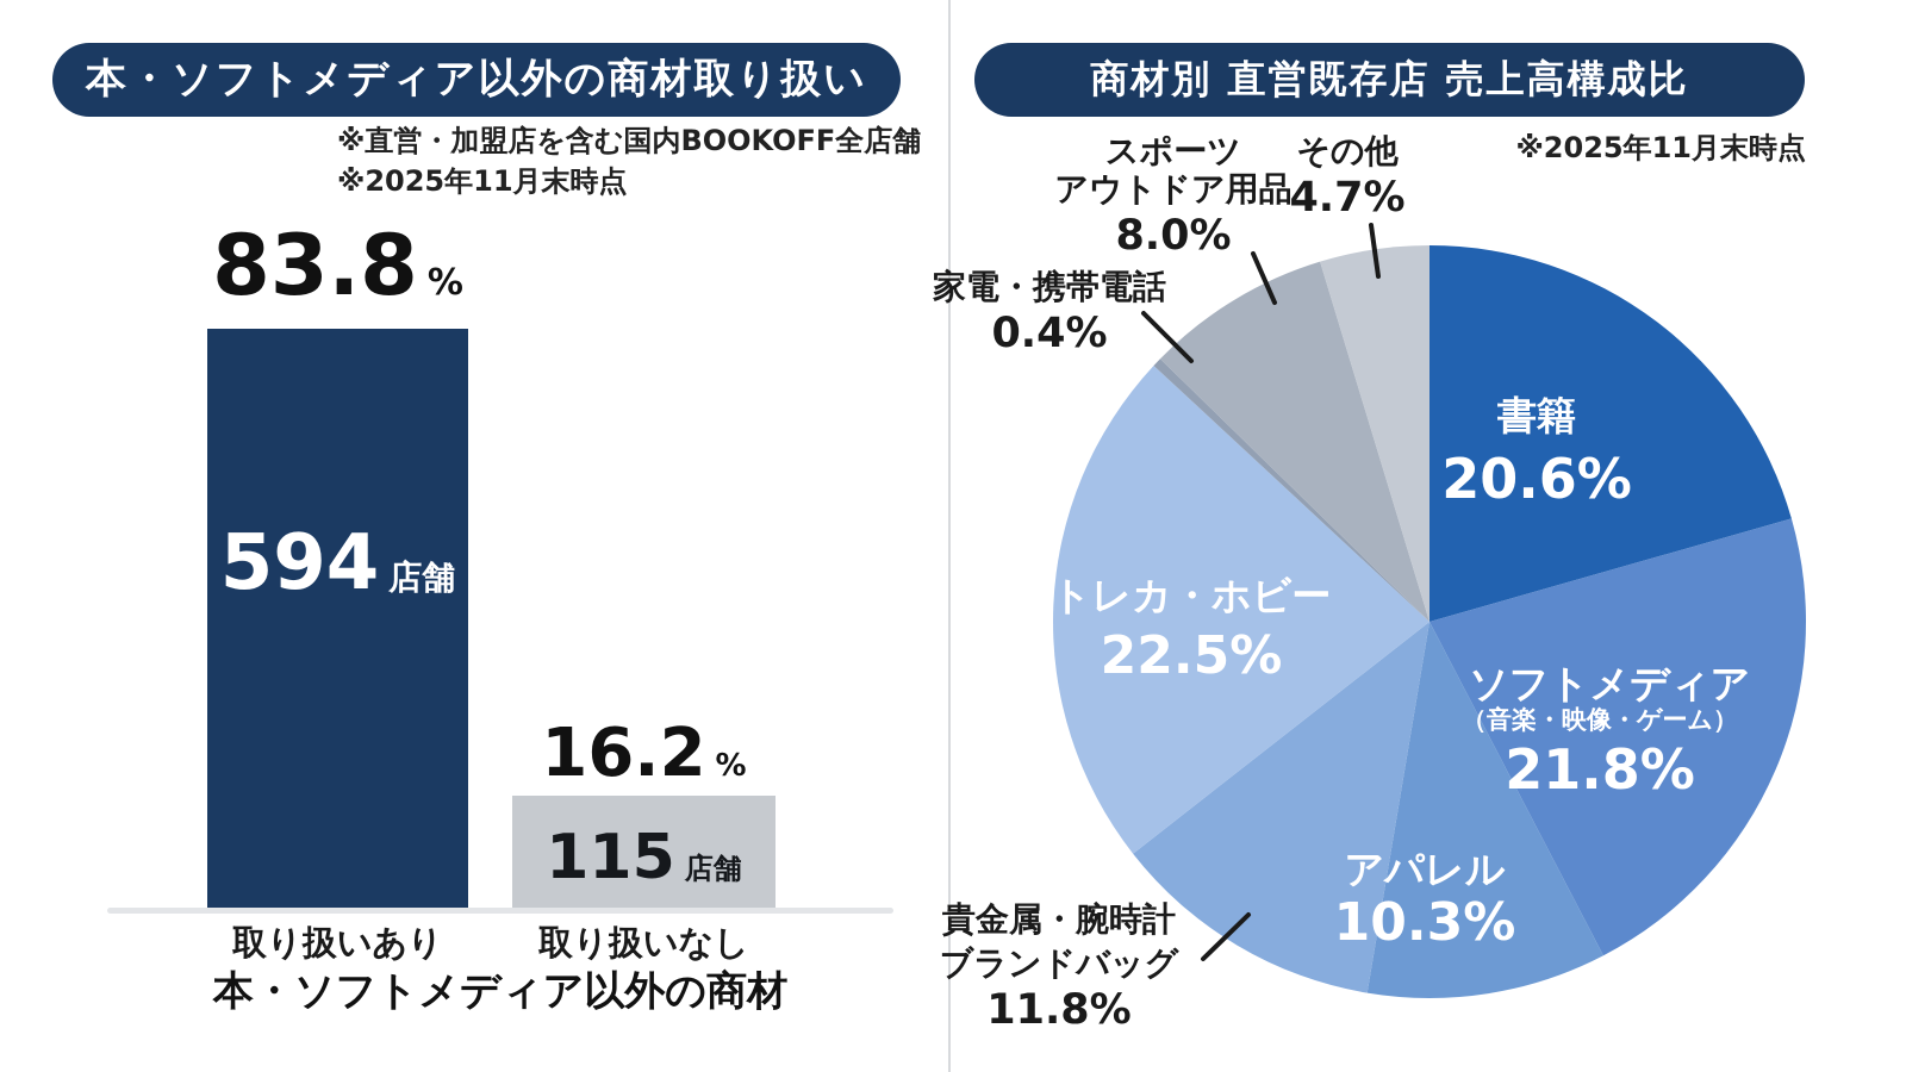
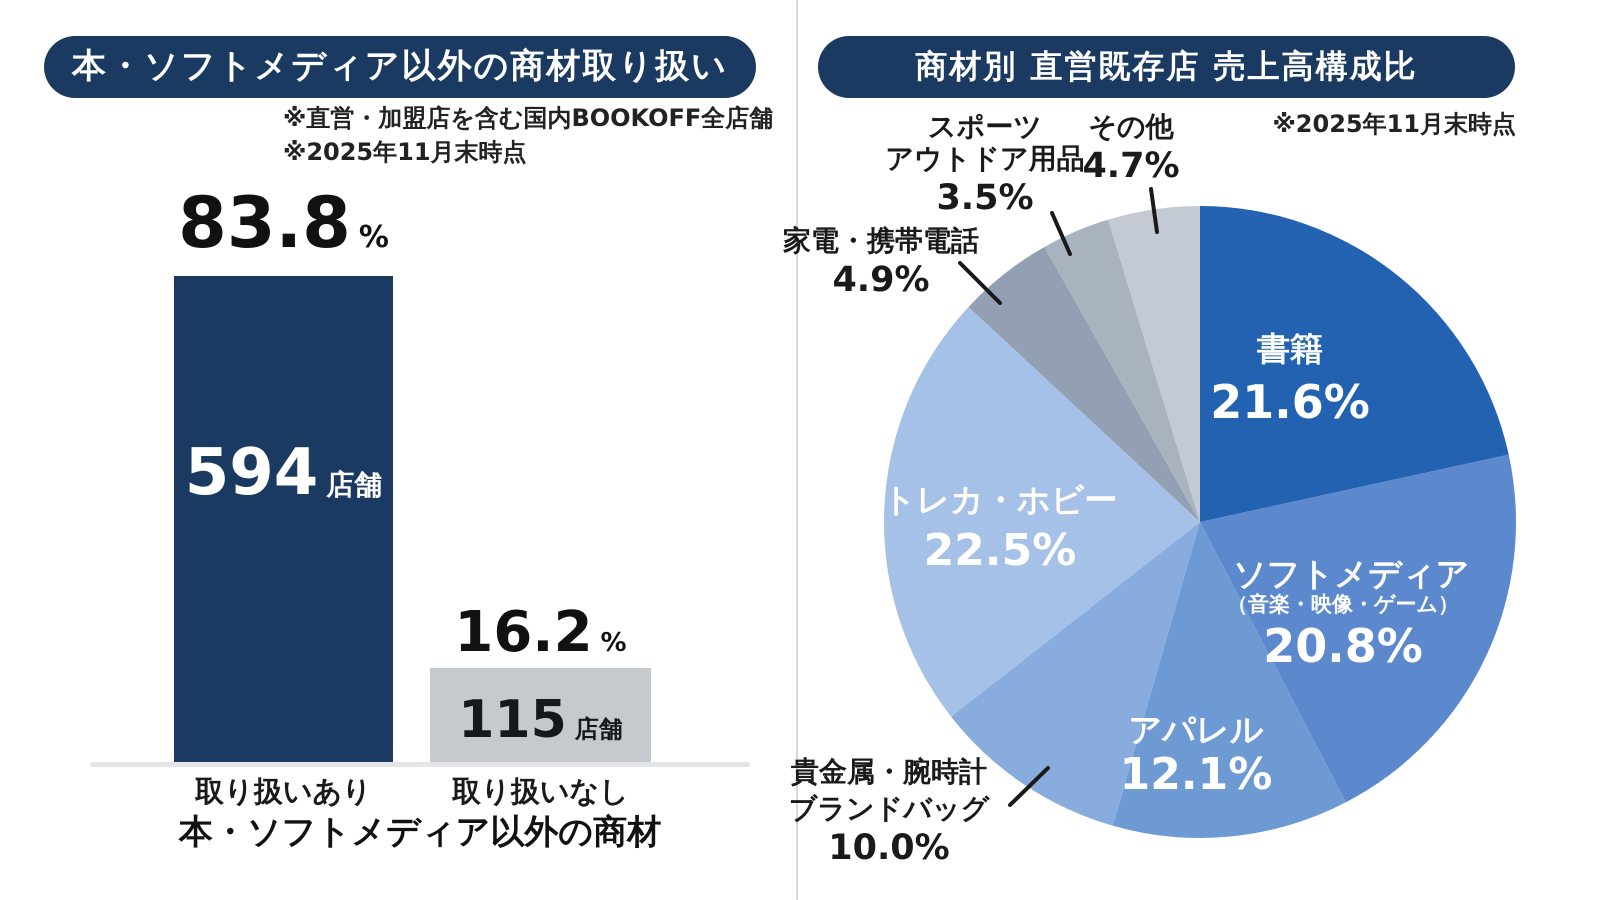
商材別 直営既存店 売上高構成比/書籍: 20.6% -> 21.6%
商材別 直営既存店 売上高構成比/ソフトメディア: 21.8% -> 20.8%
商材別 直営既存店 売上高構成比/アパレル: 10.3% -> 12.1%
商材別 直営既存店 売上高構成比/貴金属・腕時計: 11.8% -> 10.0%
商材別 直営既存店 売上高構成比/家電・携帯電話: 0.4% -> 4.9%
商材別 直営既存店 売上高構成比/スポーツ: 8.0% -> 3.5%
